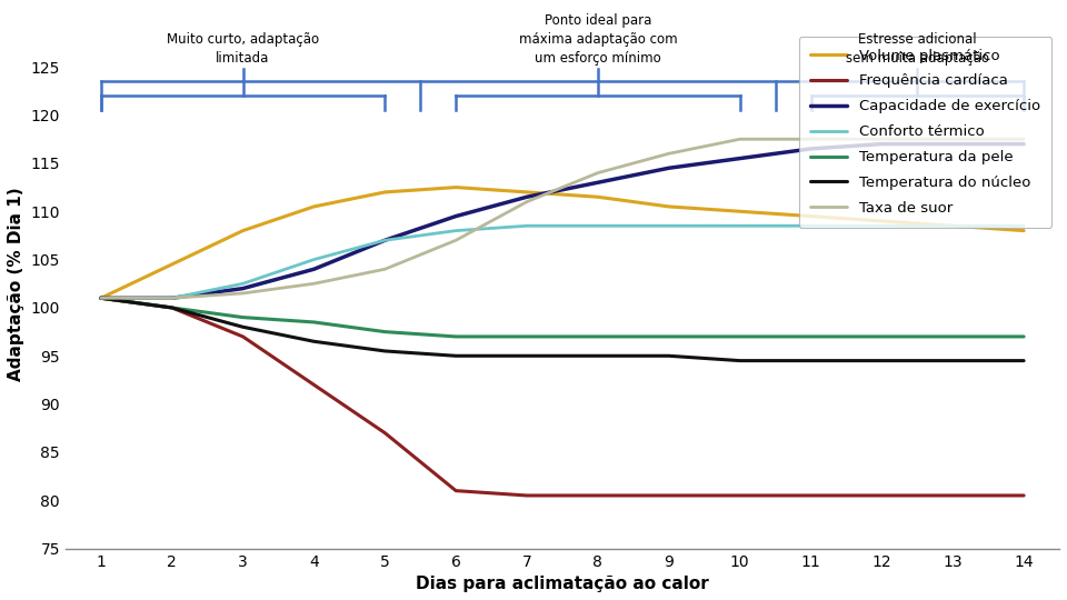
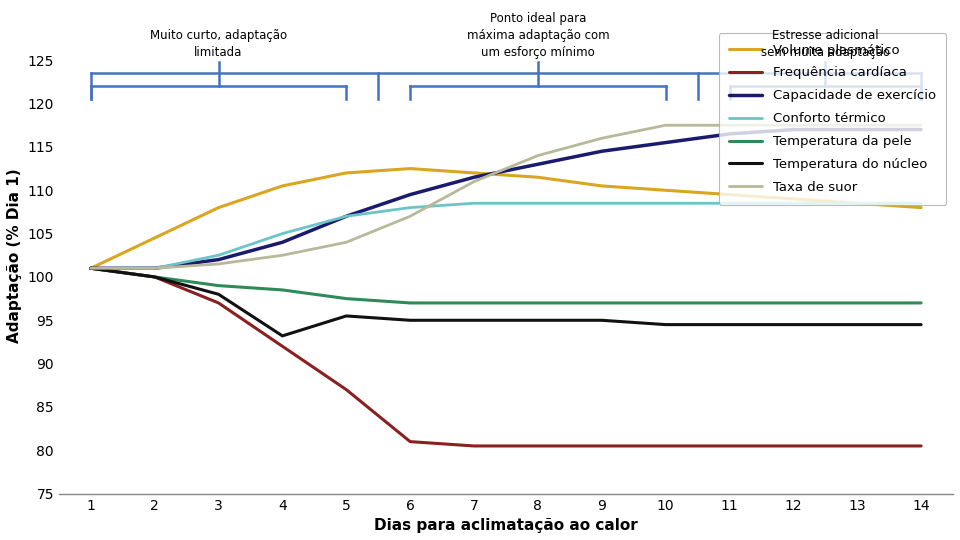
Temperatura do núcleo/4: 96.5 -> 93.2
